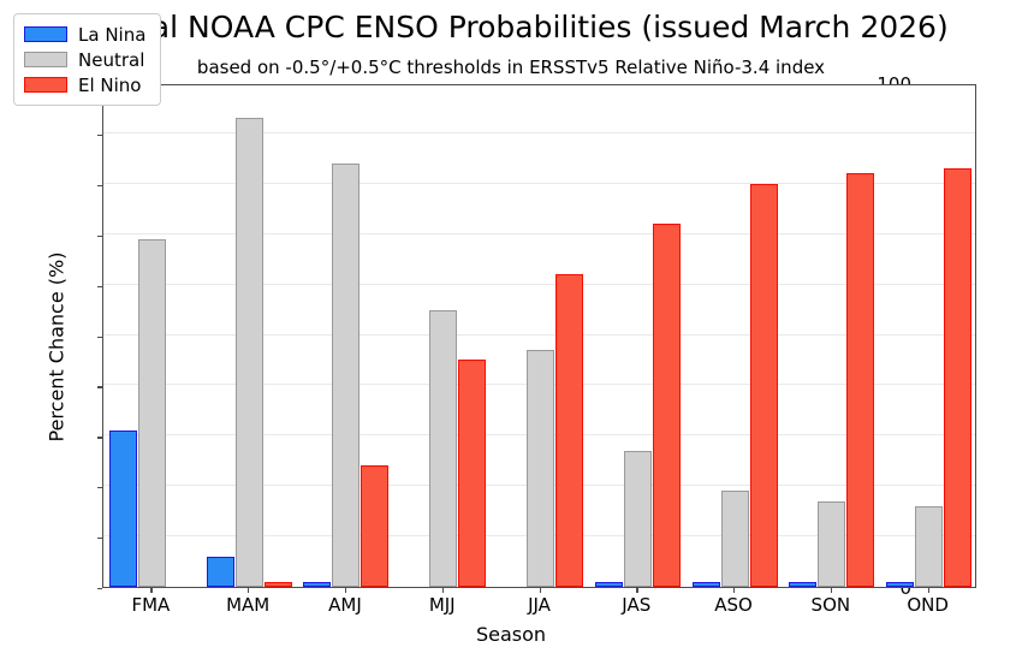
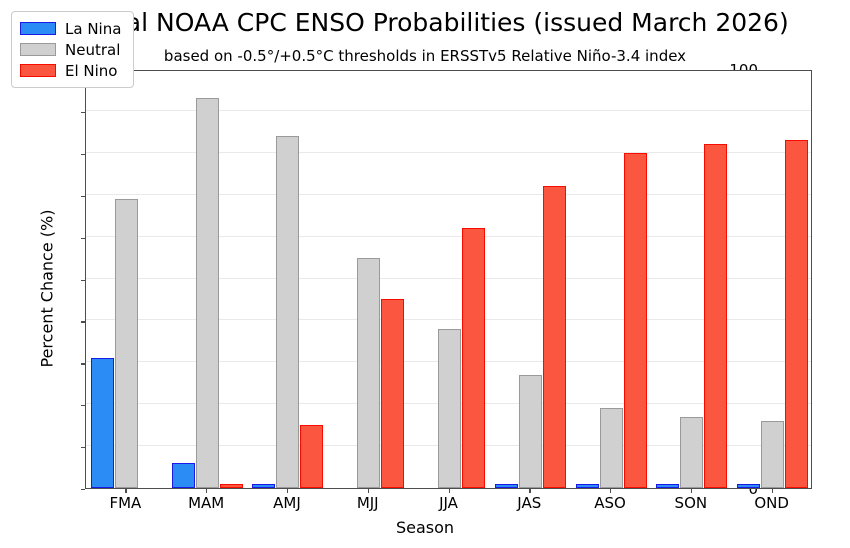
El Nino/AMJ: 24 -> 15
Neutral/JJA: 47 -> 38
